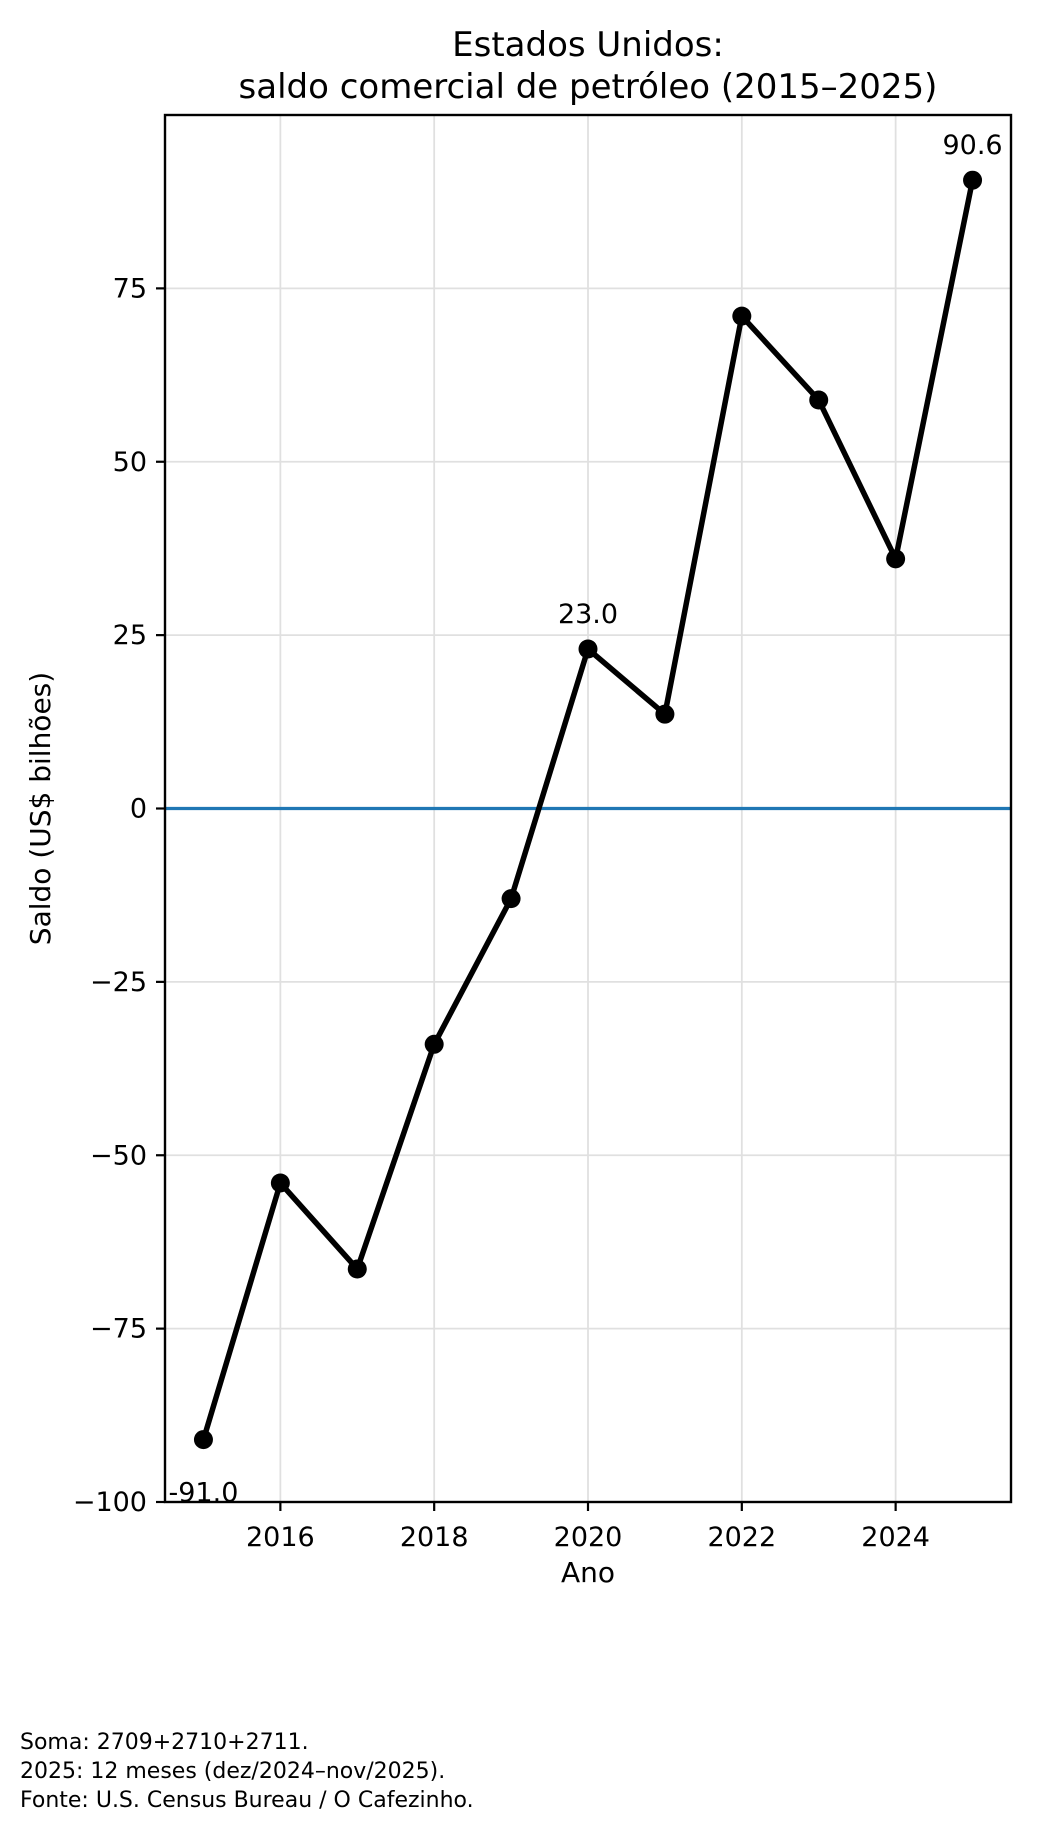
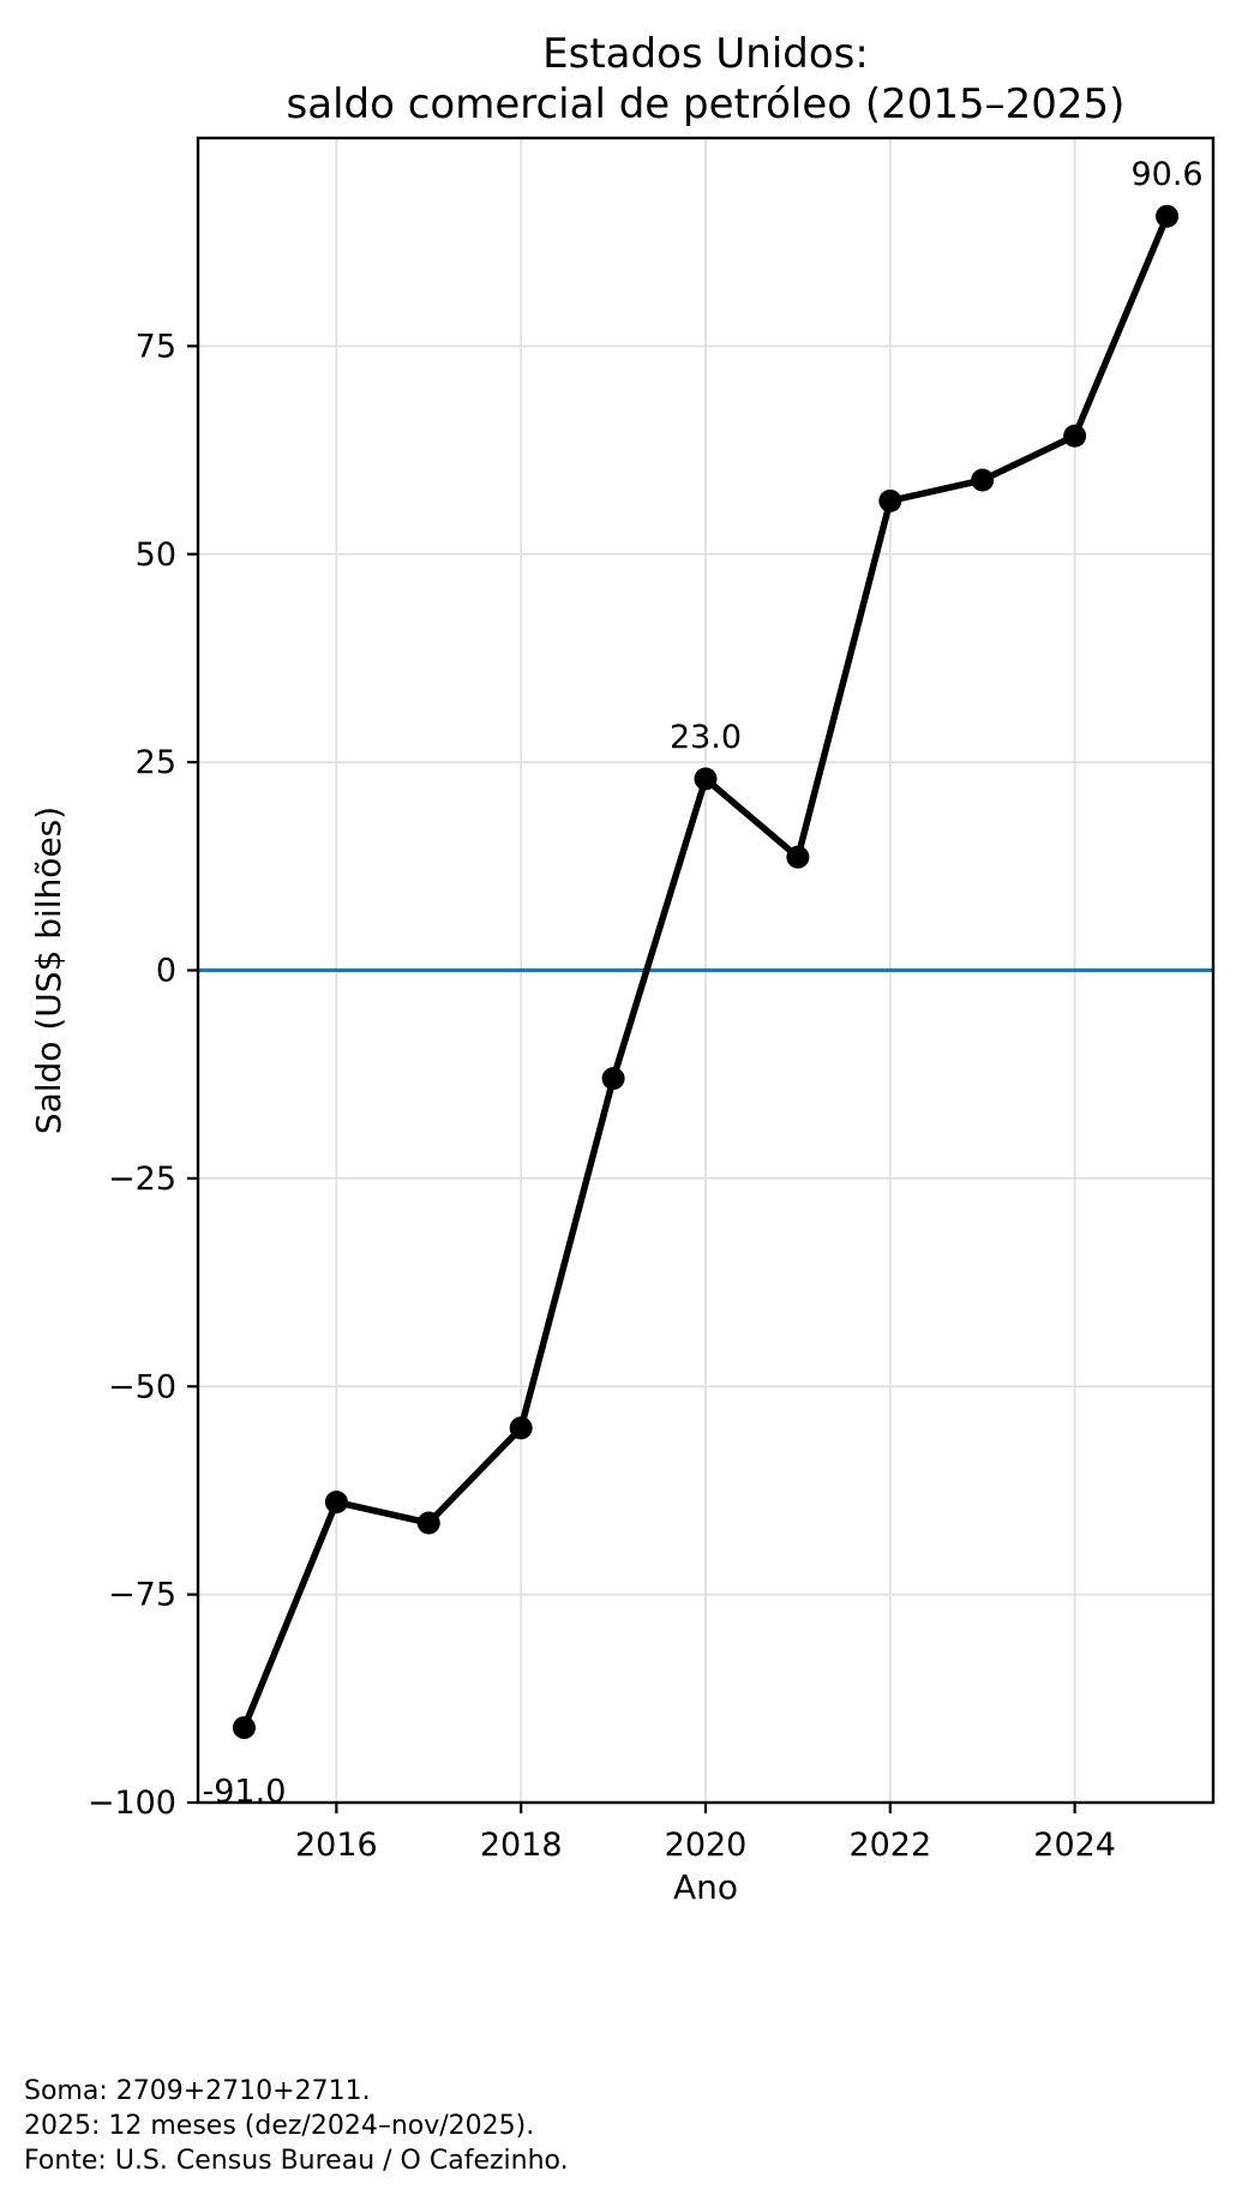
2016: -54 -> -64
2018: -34 -> -55
2022: 71 -> 56
2024: 36 -> 64
